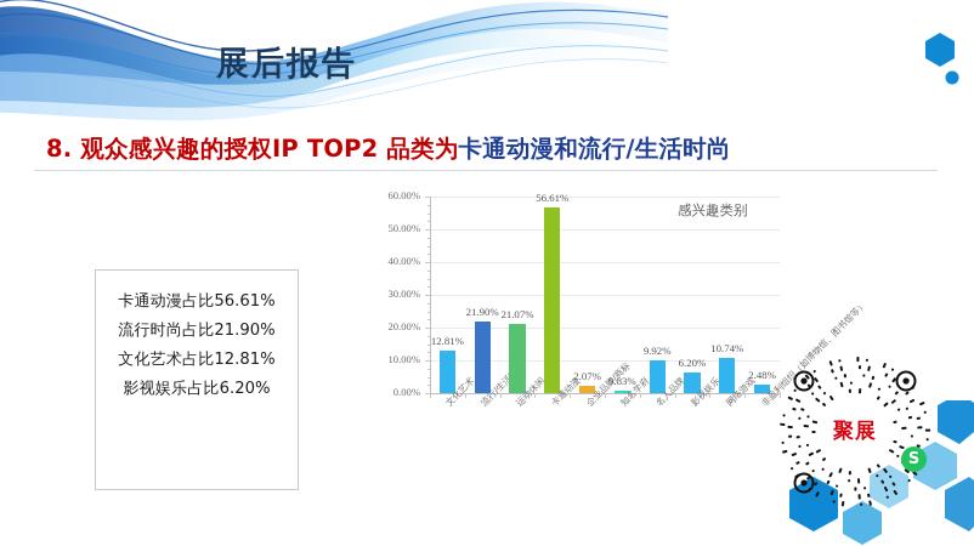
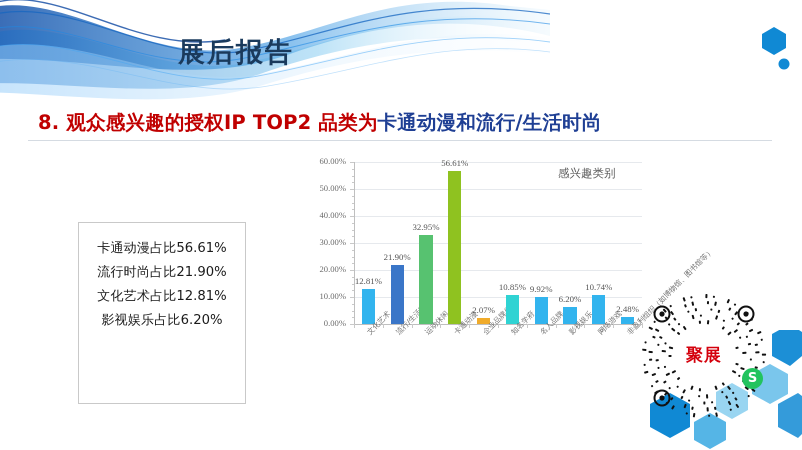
运动休闲: 21.07% -> 32.95%
知名学府: 0.83% -> 10.85%
